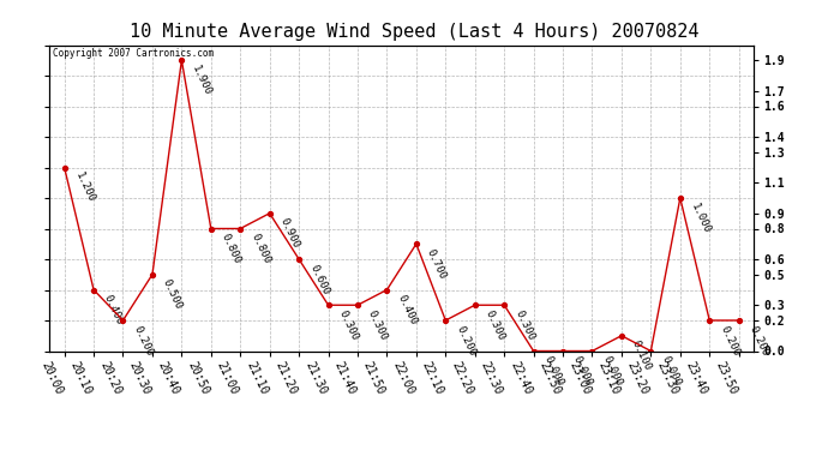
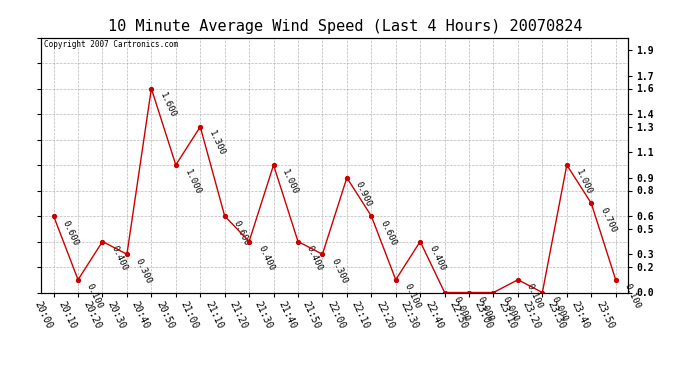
20:00: 1.200 -> 0.600
20:10: 0.400 -> 0.100
20:20: 0.200 -> 0.400
20:30: 0.500 -> 0.300
20:40: 1.900 -> 1.600
20:50: 0.800 -> 1.000
21:00: 0.800 -> 1.300
21:10: 0.900 -> 0.600
21:20: 0.600 -> 0.400
21:30: 0.300 -> 1.000
21:40: 0.300 -> 0.400
21:50: 0.400 -> 0.300
22:00: 0.700 -> 0.900
22:10: 0.200 -> 0.600
22:20: 0.300 -> 0.100
22:30: 0.300 -> 0.400
23:40: 0.200 -> 0.700
23:50: 0.200 -> 0.100
